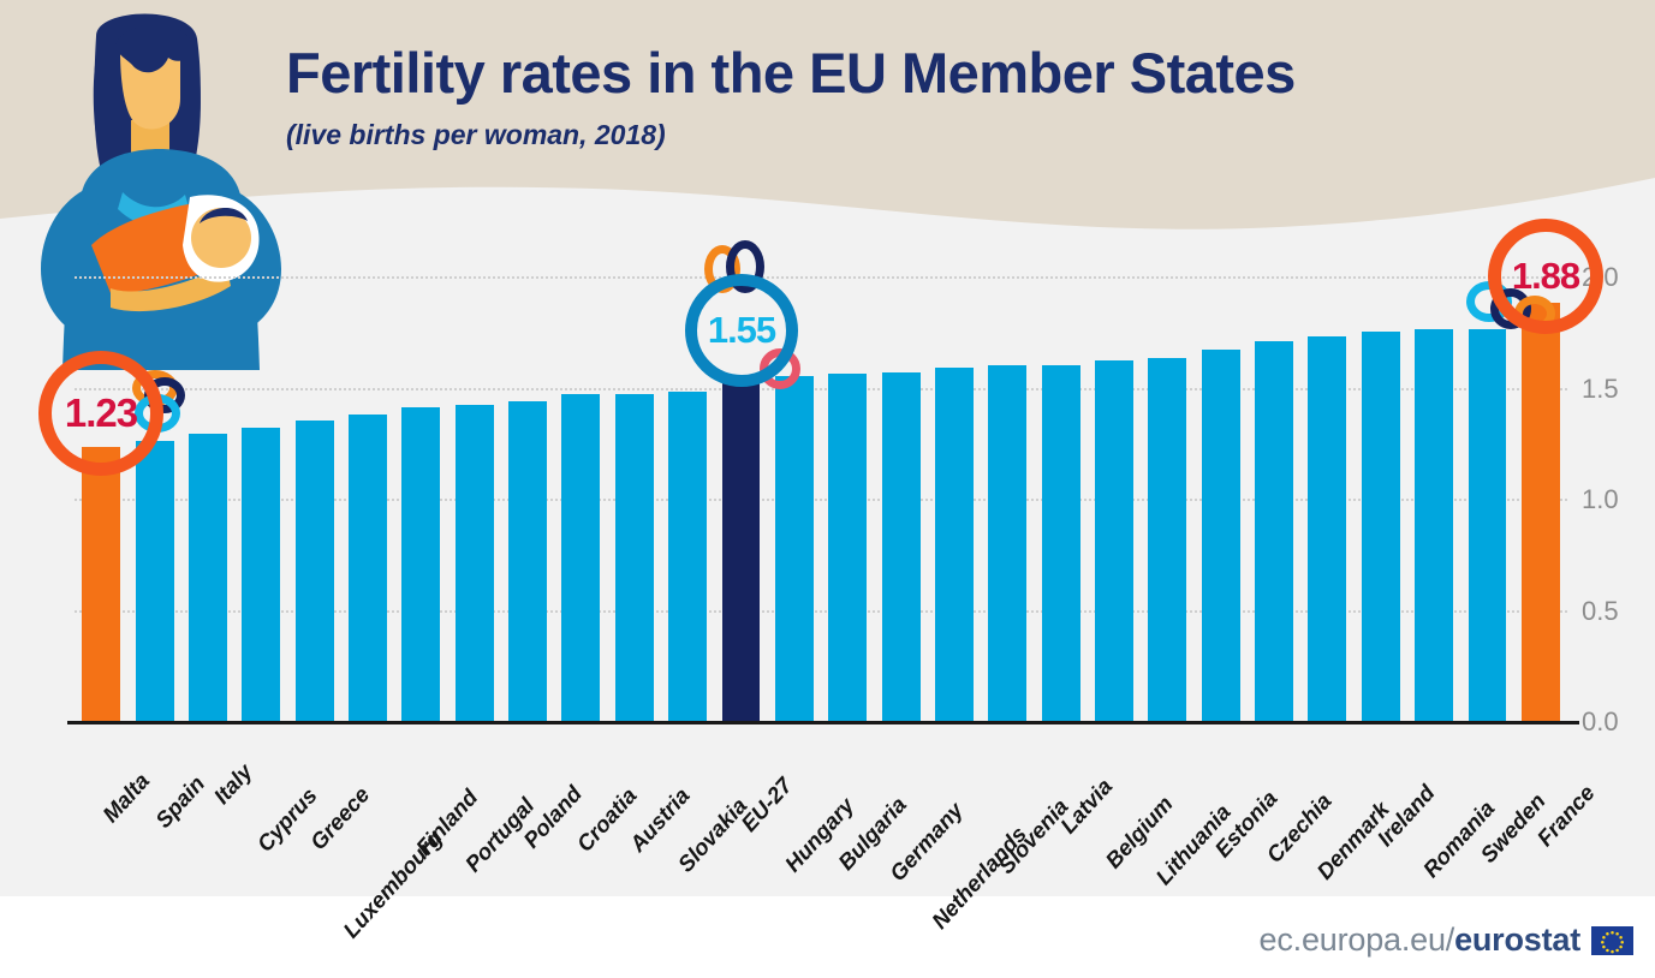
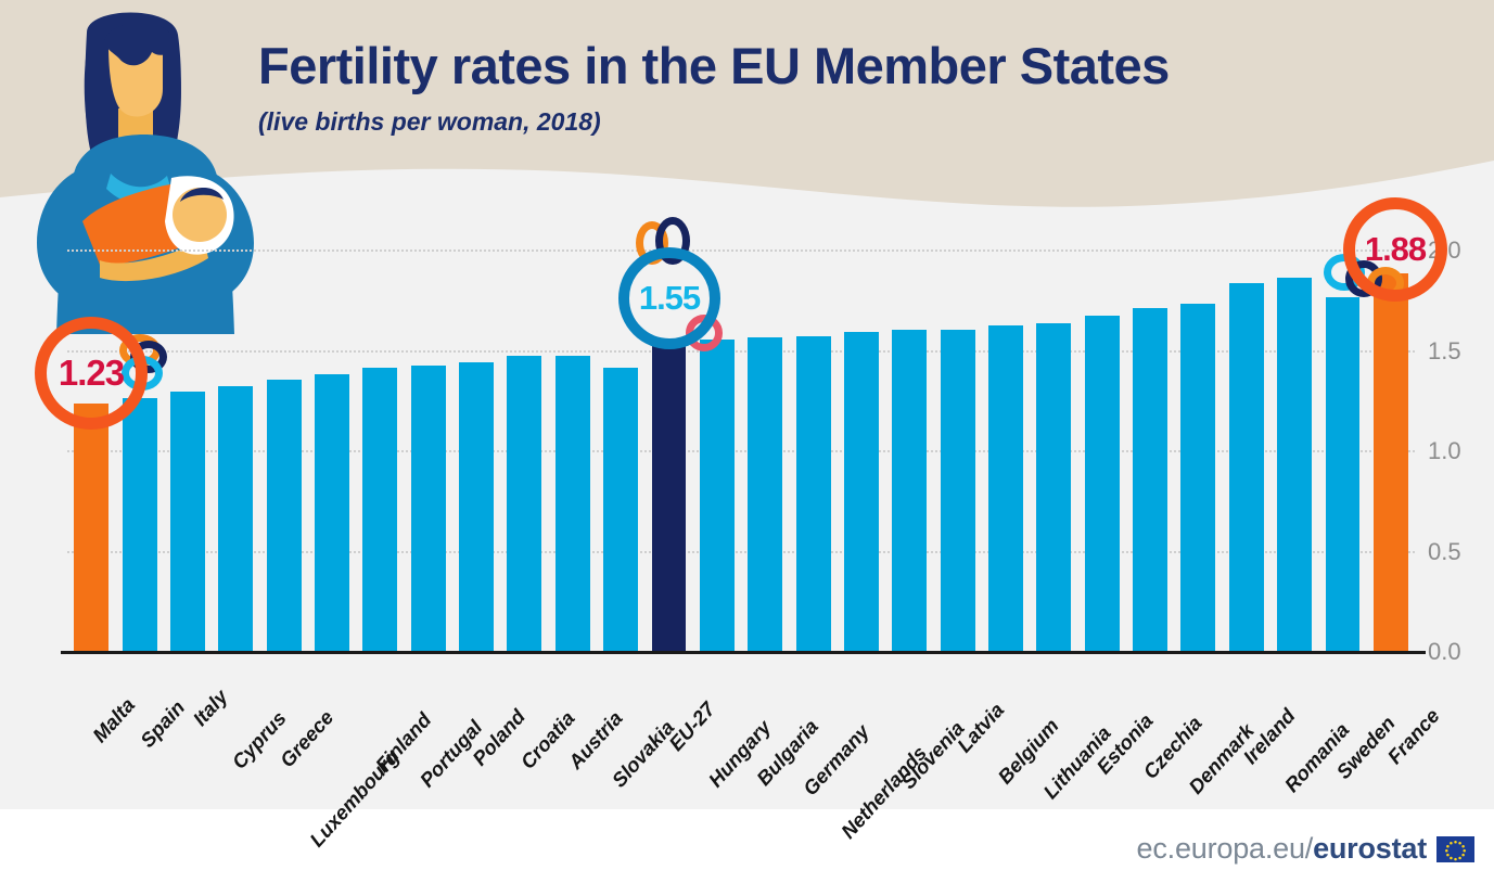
Slovakia: 1.48 -> 1.41
Ireland: 1.75 -> 1.83
Romania: 1.76 -> 1.86
